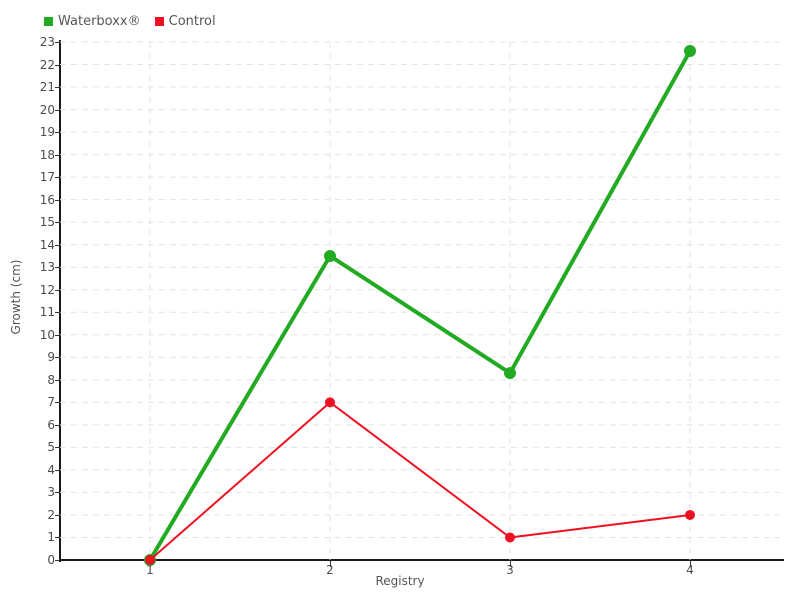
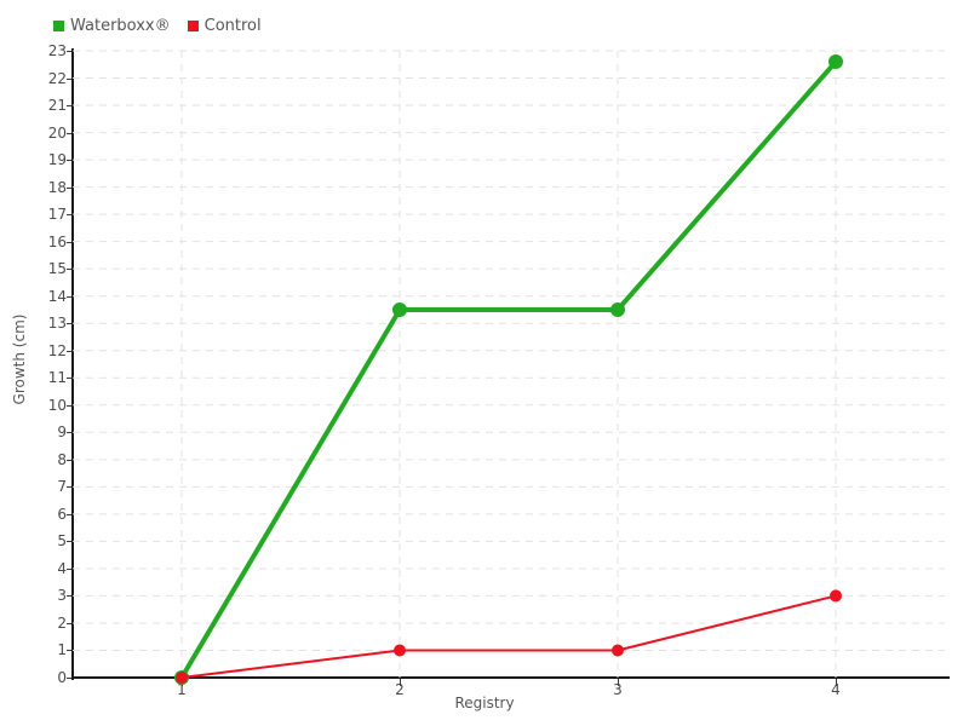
Control/2: 7 -> 1
Waterboxx®/3: 8.3 -> 13.5
Control/4: 2 -> 3
